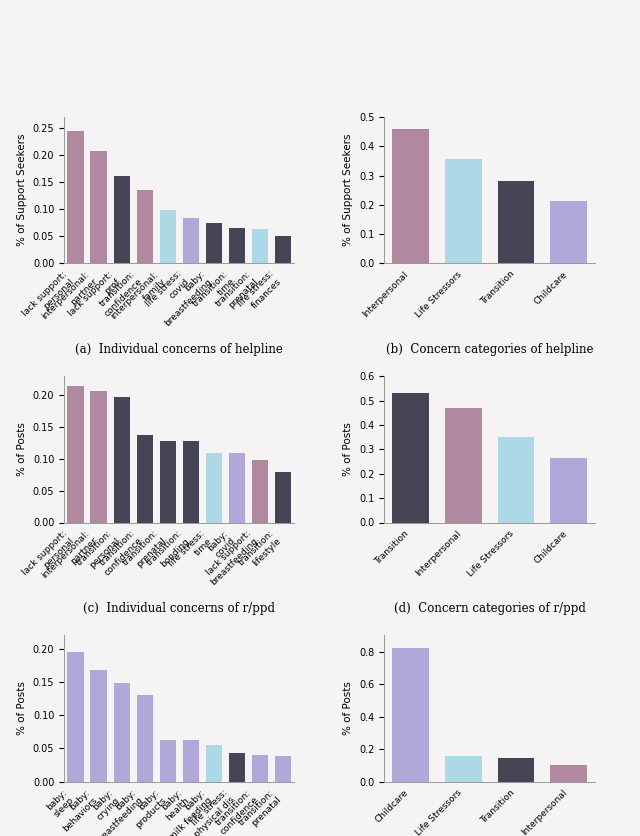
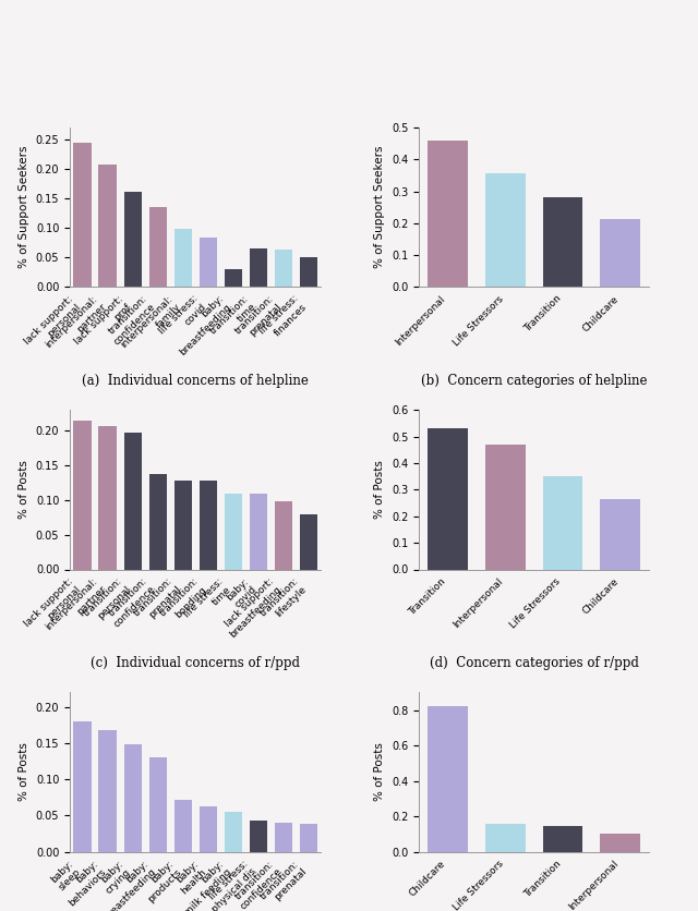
baby: breastfeeding: 0.075 -> 0.030
baby: sleep: 0.195 -> 0.180
baby: products: 0.063 -> 0.072
